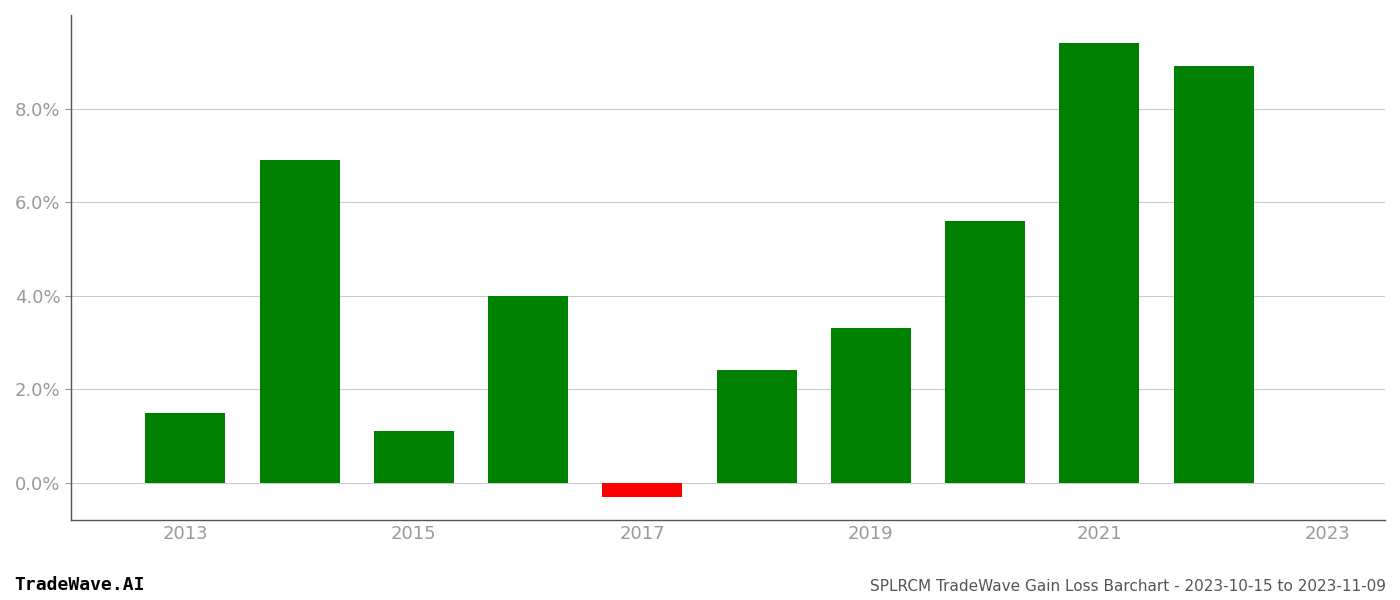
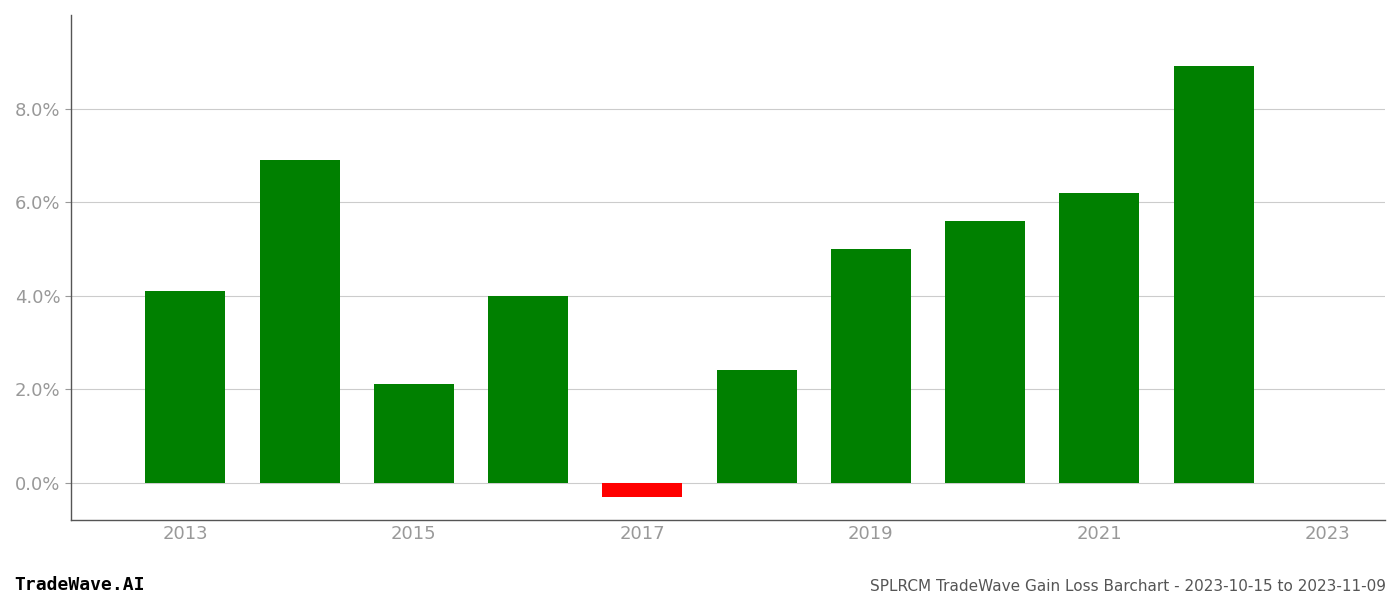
2013: 1.5% -> 4.1%
2015: 1.1% -> 2.1%
2019: 3.3% -> 5.0%
2021: 9.4% -> 6.2%
